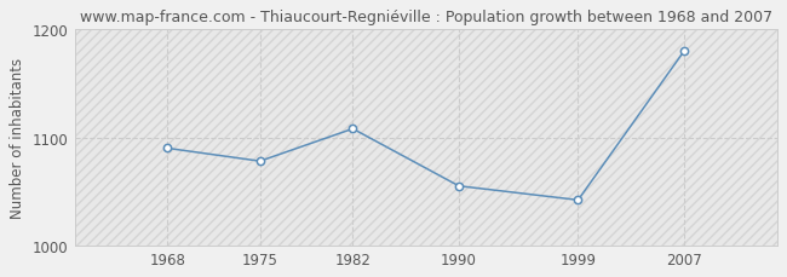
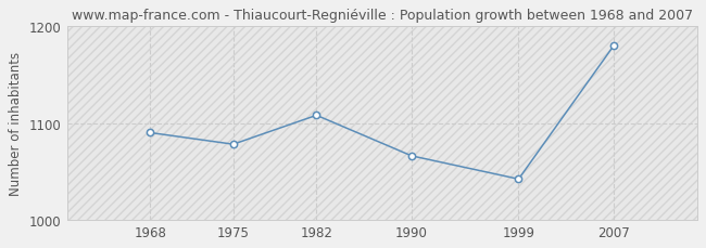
1990: 1055 -> 1066
